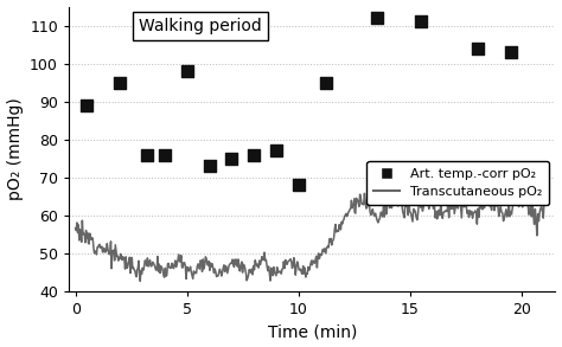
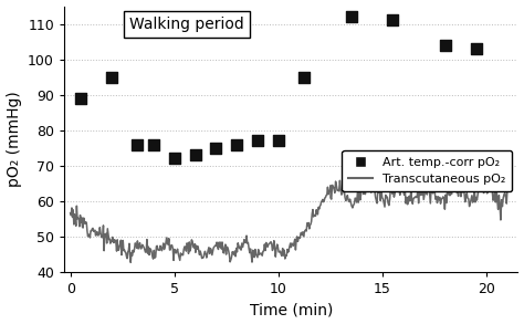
Art. temp.-corr pO₂/5: 98 -> 72
Art. temp.-corr pO₂/10: 68 -> 77
